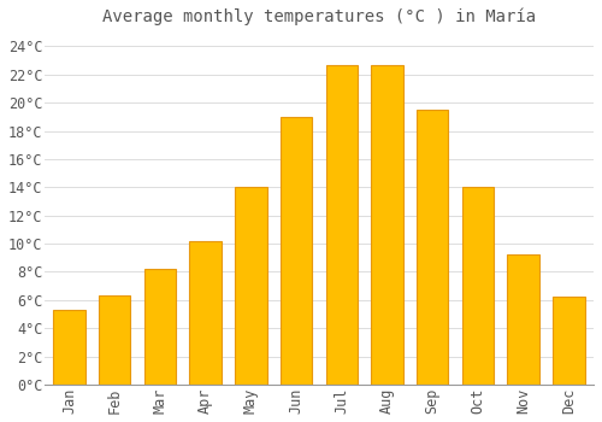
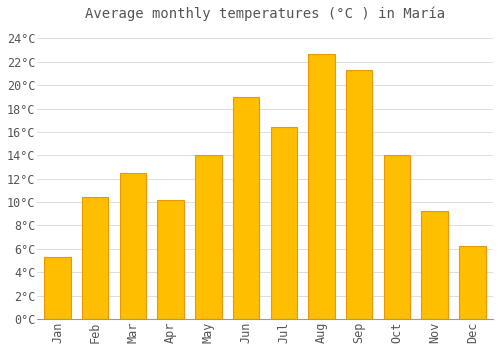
Feb: 6.3°C -> 10.4°C
Mar: 8.2°C -> 12.5°C
Jul: 22.7°C -> 16.4°C
Sep: 19.5°C -> 21.3°C
